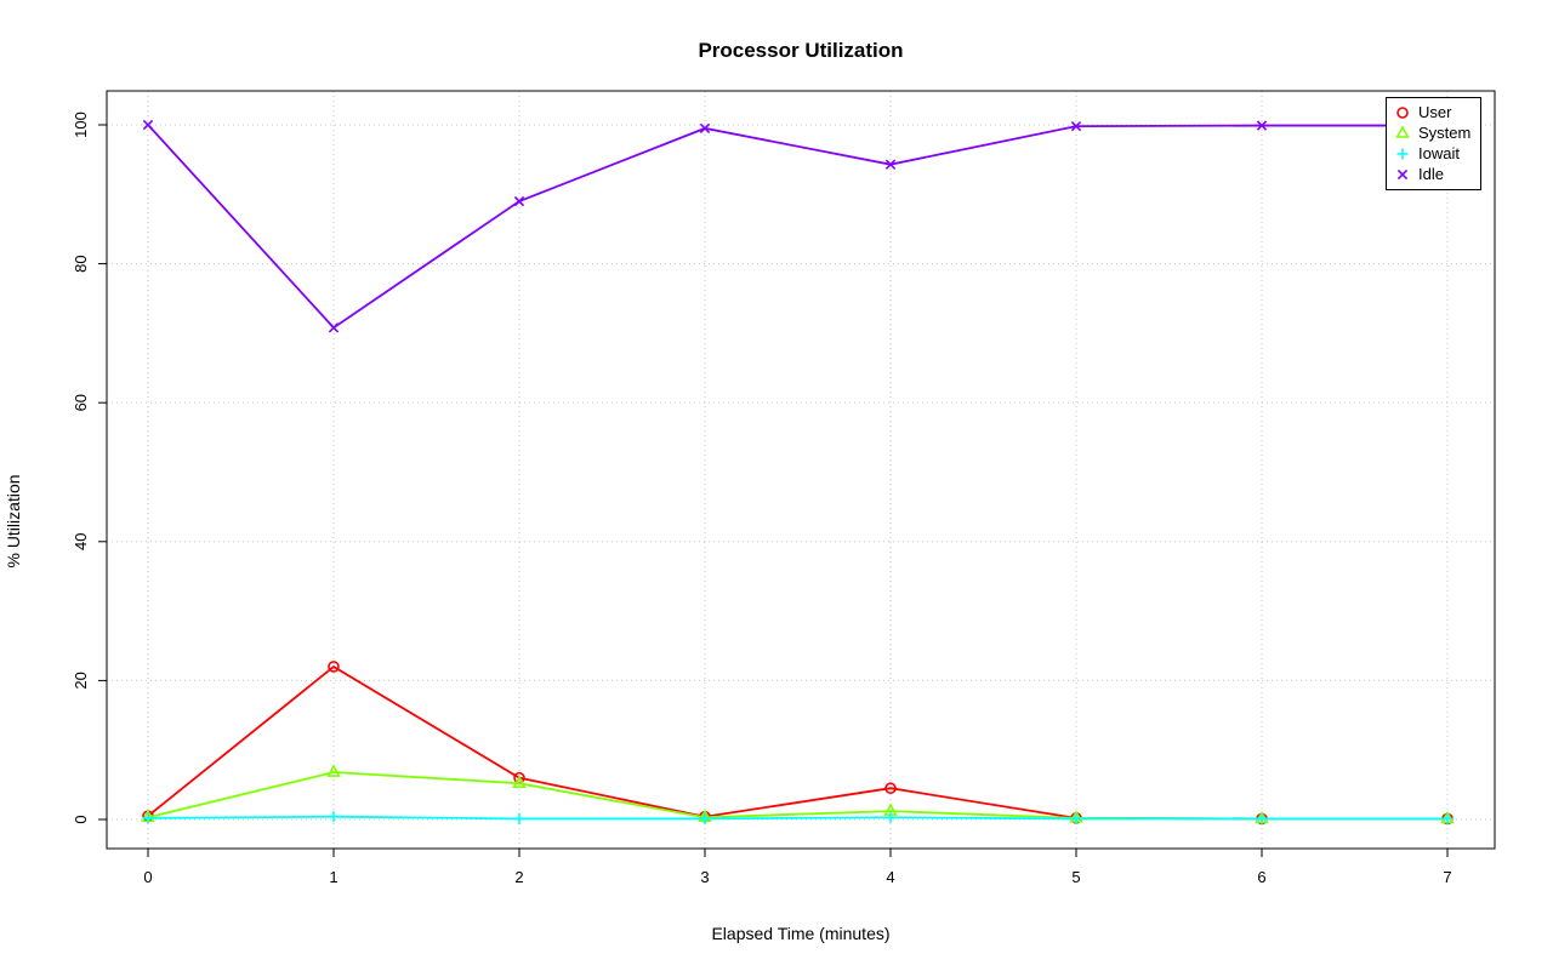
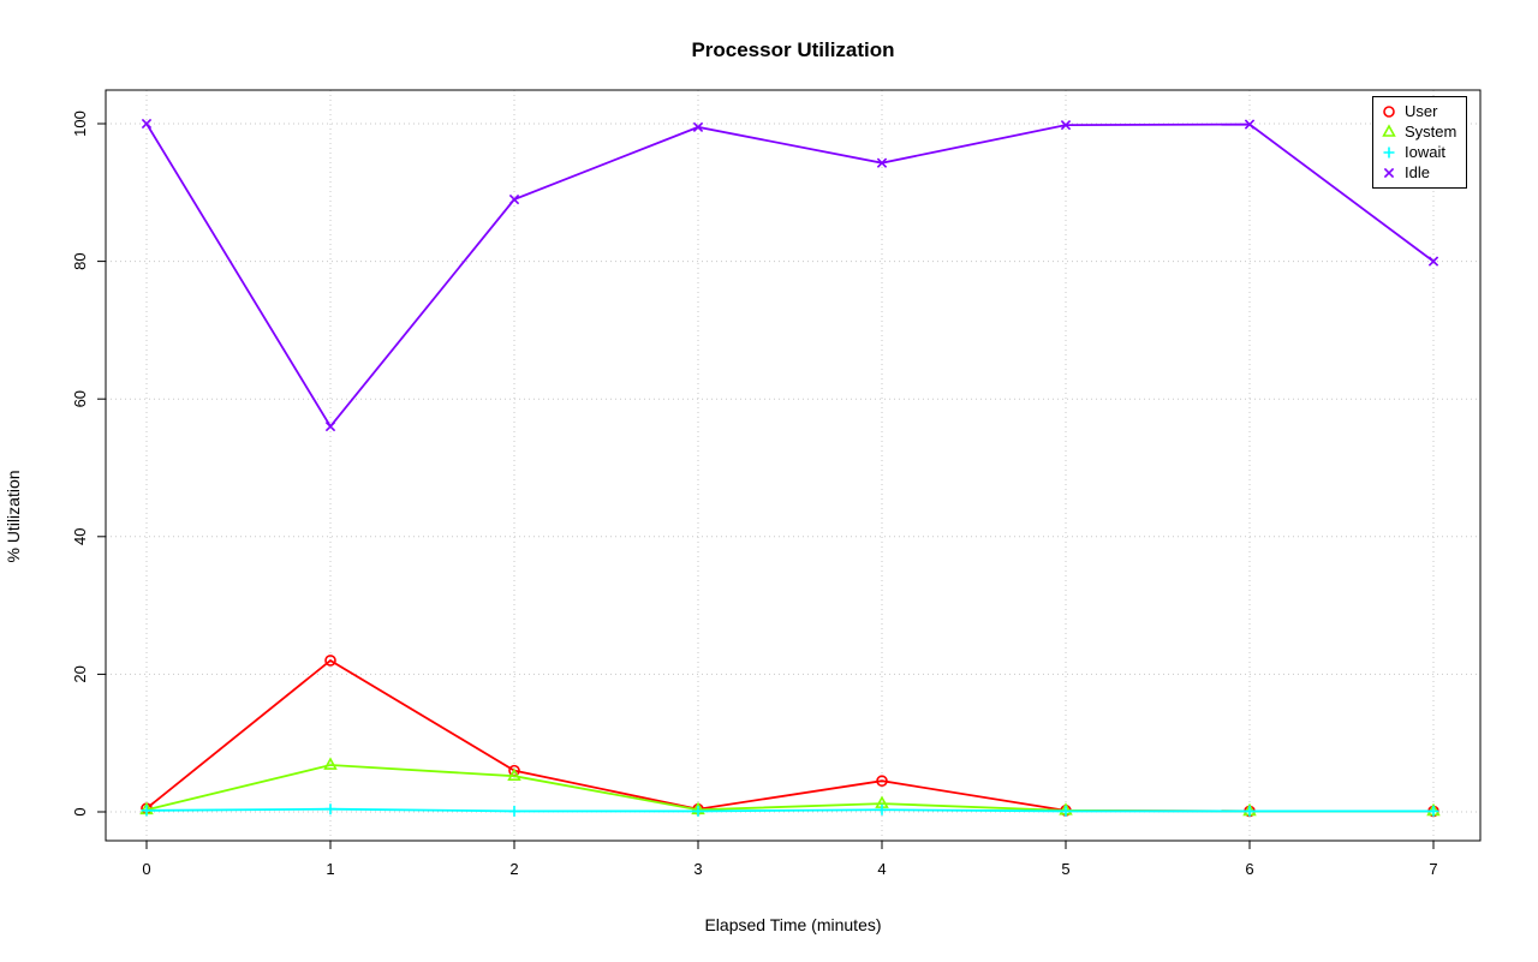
Idle/1: 71 -> 56
Idle/7: 100 -> 80
